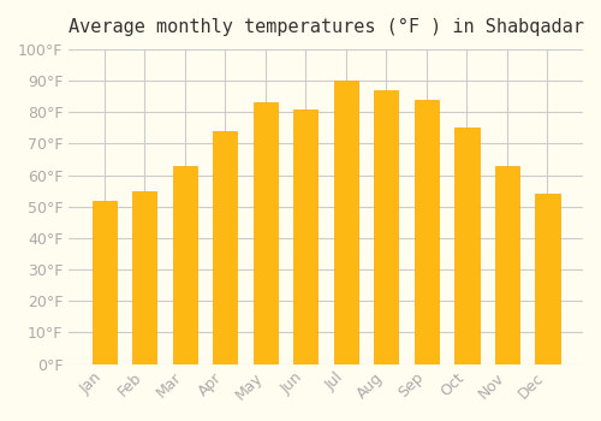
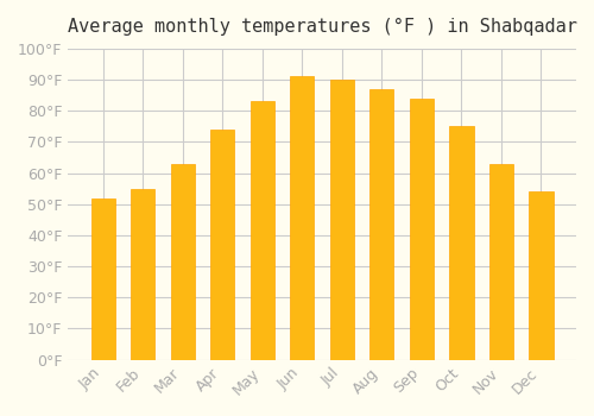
Jun: 81°F -> 91°F
